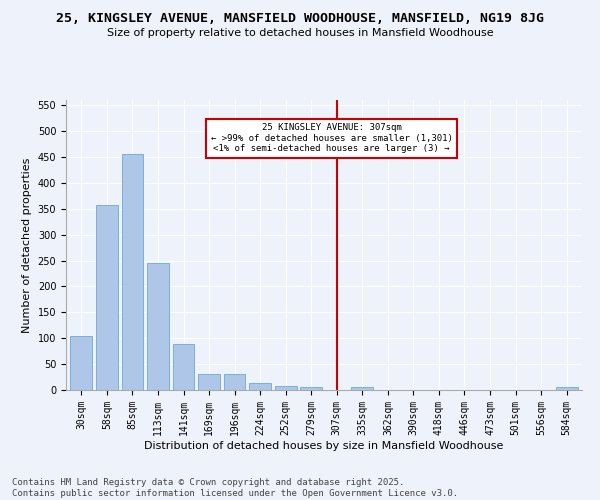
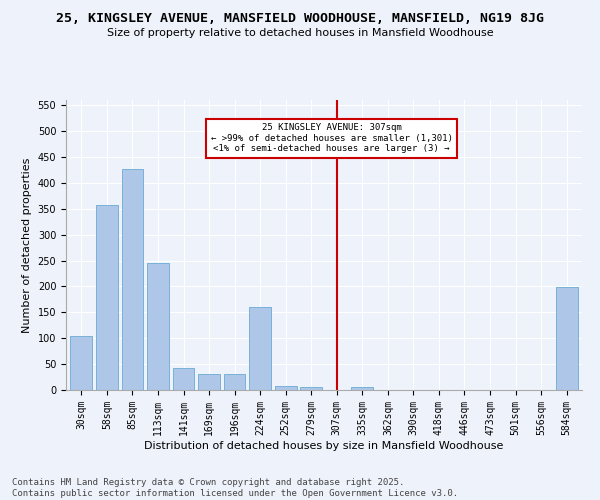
85sqm: 455 -> 426
141sqm: 88 -> 42
224sqm: 13 -> 160
584sqm: 5 -> 198
